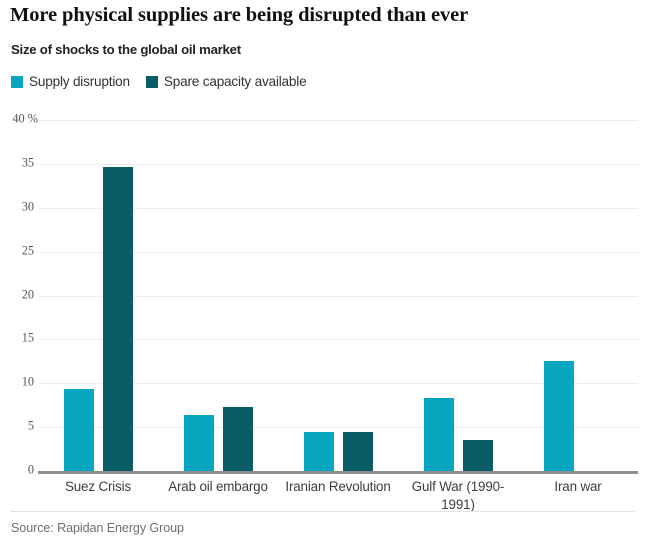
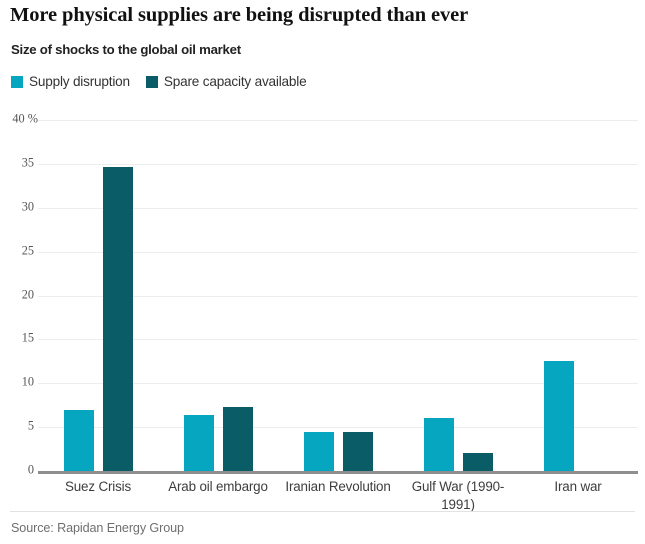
Supply disruption/Suez Crisis: 9 -> 7
Supply disruption/Gulf War (1990-1991): 8 -> 6
Spare capacity available/Gulf War (1990-1991): 4 -> 2
